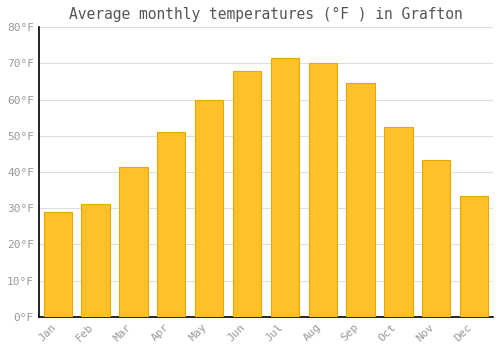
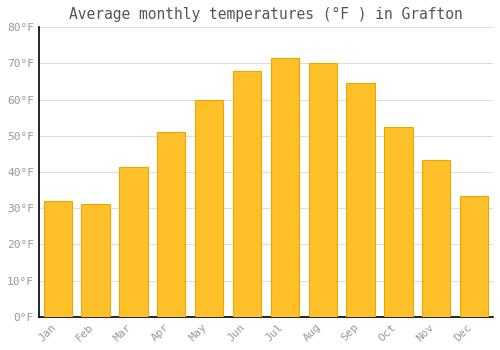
Jan: 28.9°F -> 32.0°F
